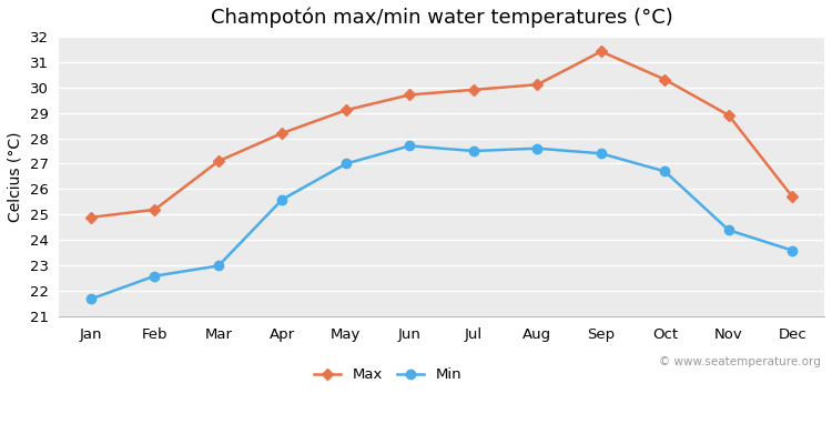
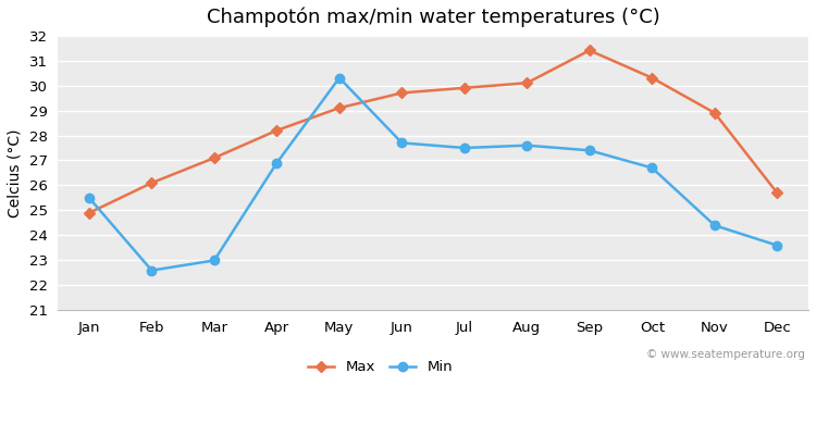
Min/Jan: 21.7 -> 25.5
Max/Feb: 25.2 -> 26.1
Min/Apr: 25.6 -> 26.9
Min/May: 27.0 -> 30.3
